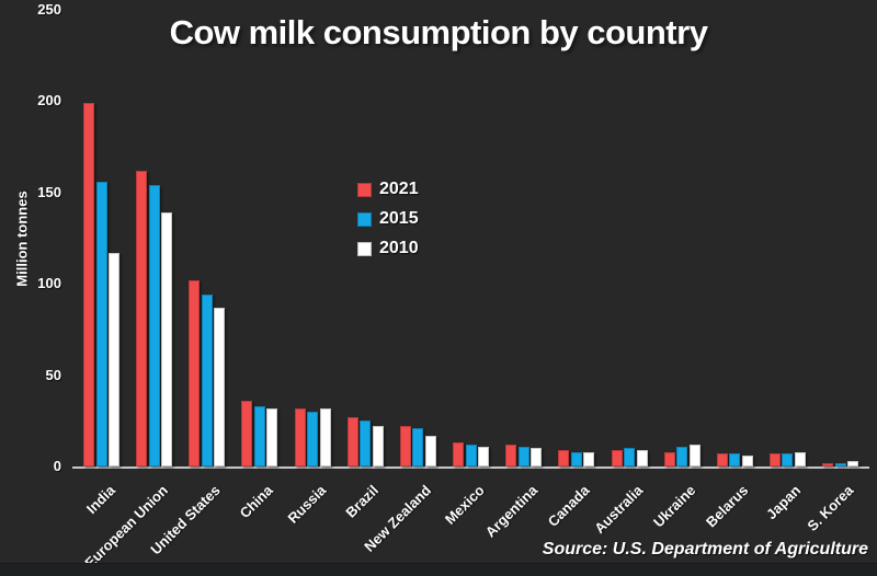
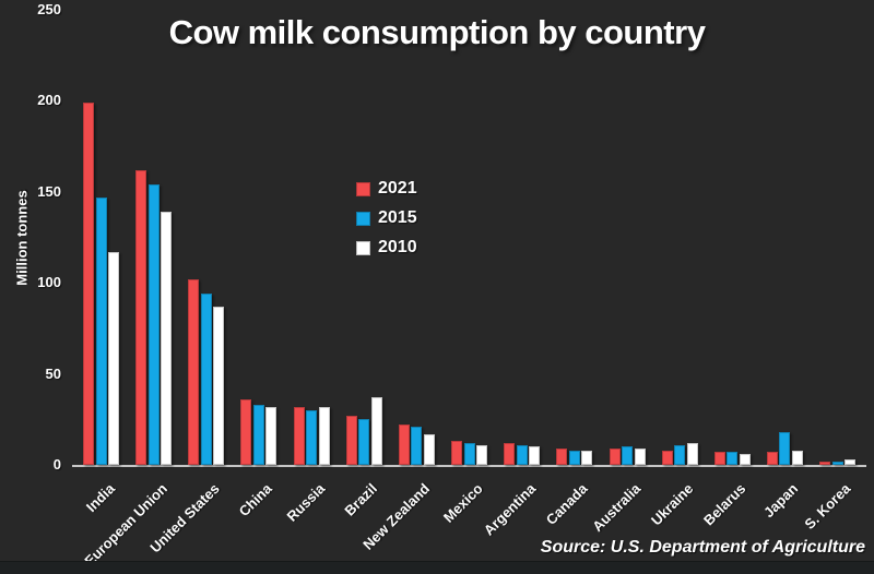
2015/India: 156 -> 147
2010/Brazil: 22 -> 37
2015/Japan: 7 -> 18
